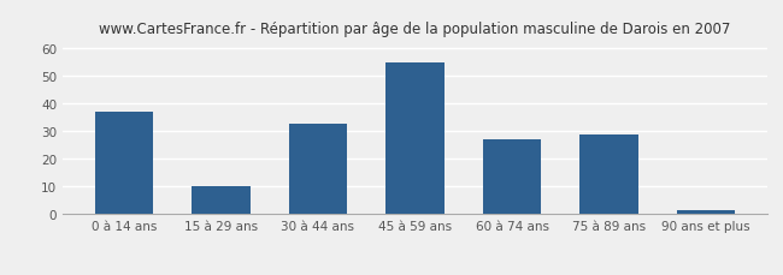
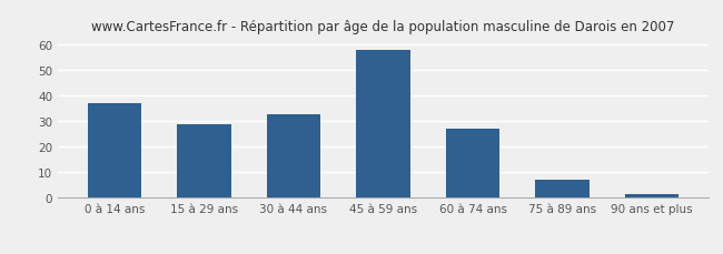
15 à 29 ans: 10.0 -> 29.0
45 à 59 ans: 55.0 -> 58.0
75 à 89 ans: 29.0 -> 7.0
